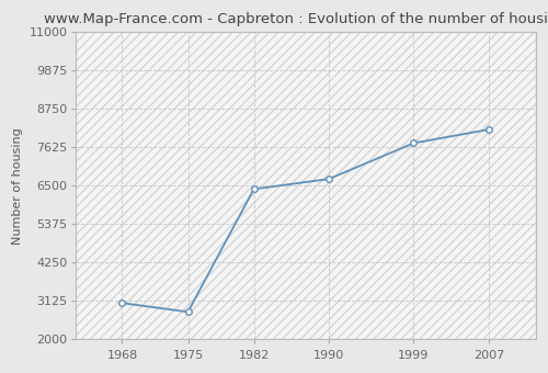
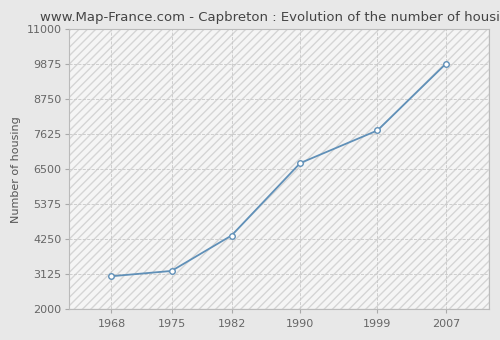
1975: 2800 -> 3230
1982: 6400 -> 4370
2007: 8150 -> 9900
